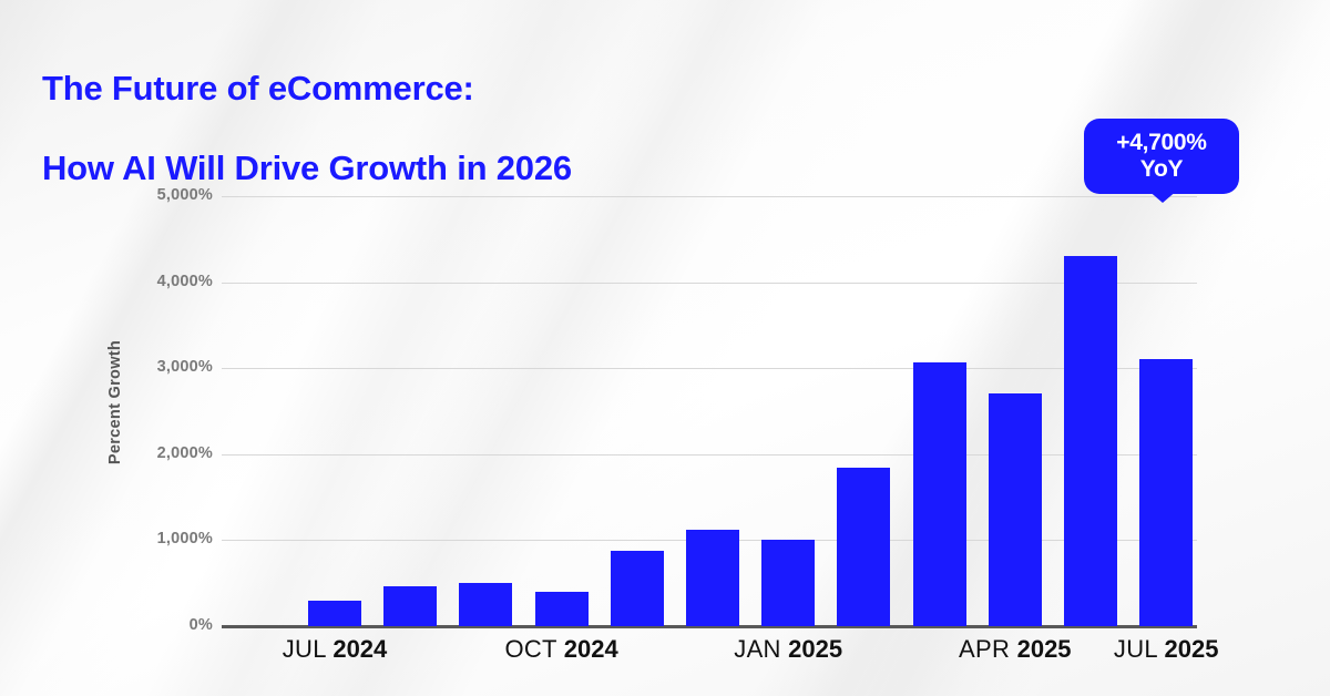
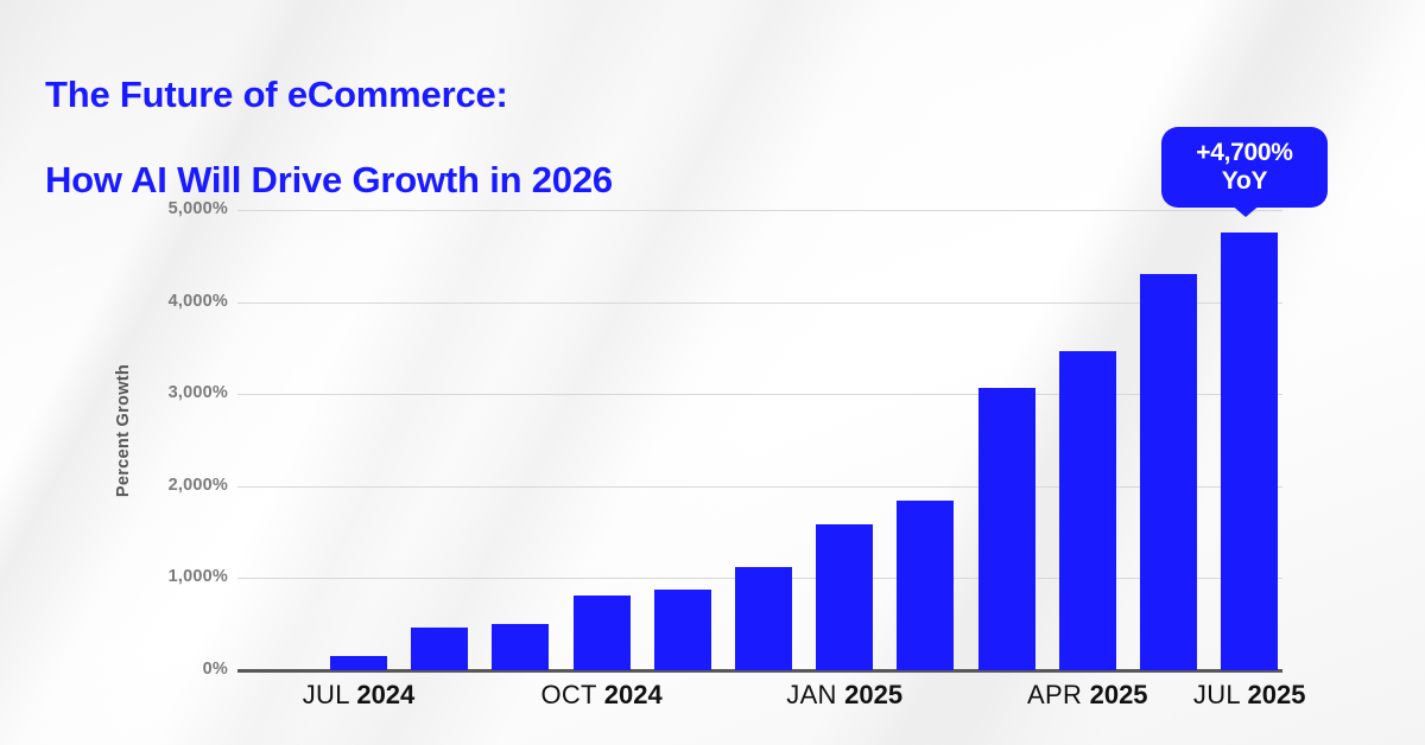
JUL 2024: 300% -> 200%
OCT 2024: 400% -> 800%
JAN 2025: 1000% -> 1600%
APR 2025: 2700% -> 3500%
JUL 2025: 3100% -> 4800%
